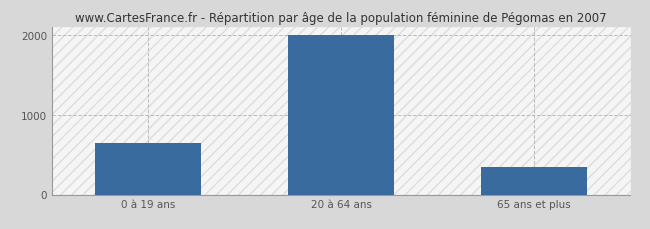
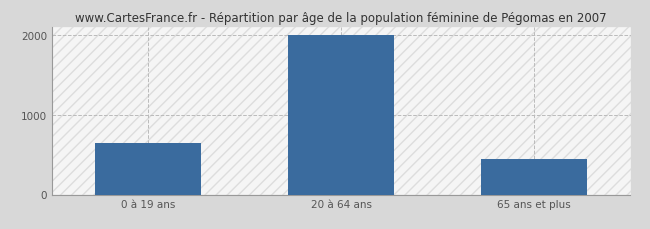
65 ans et plus: 340 -> 450
